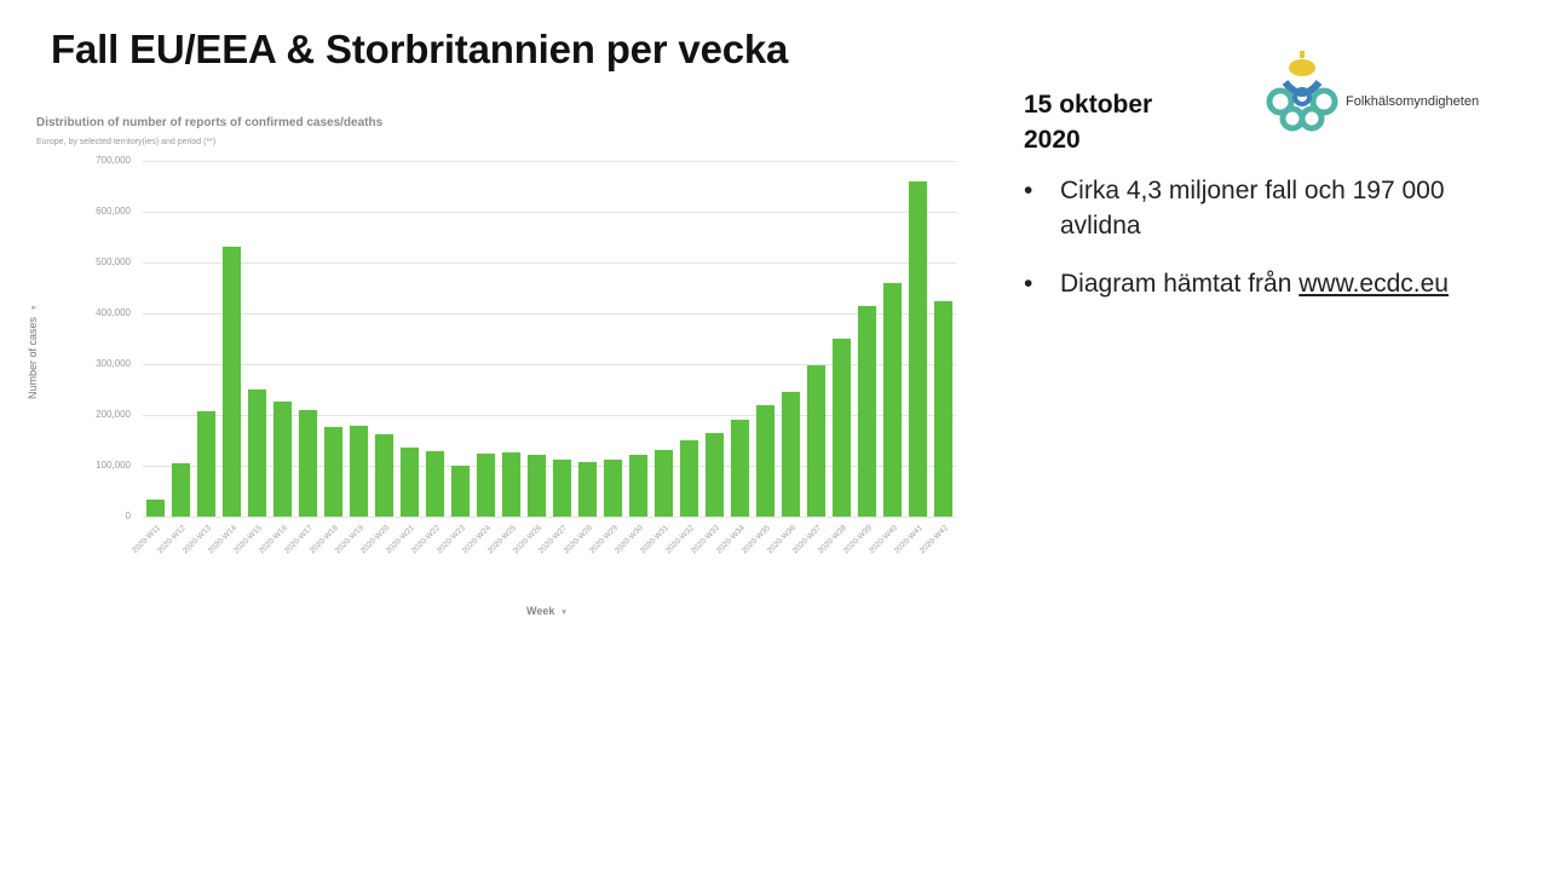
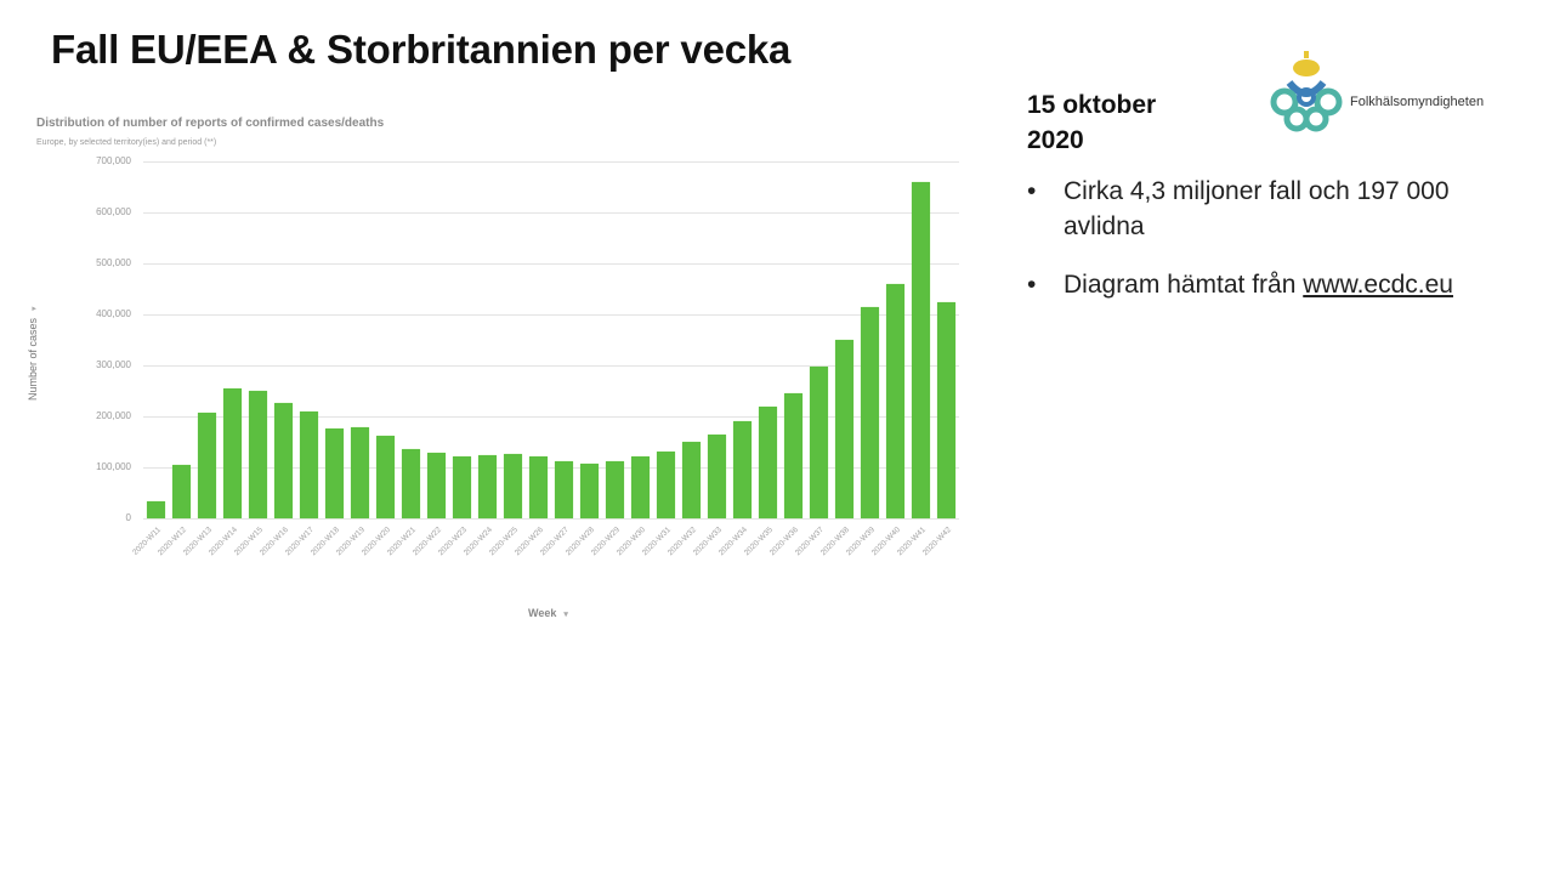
2020-W14: 530000 -> 260000
2020-W23: 100000 -> 120000
